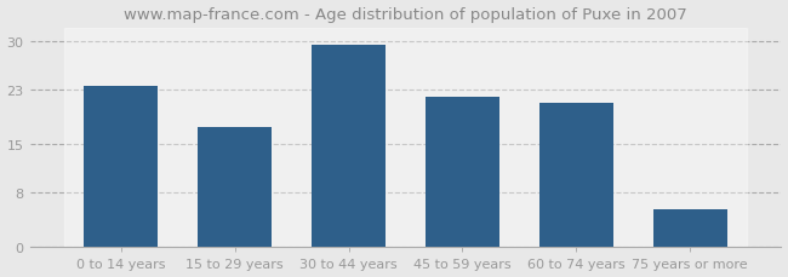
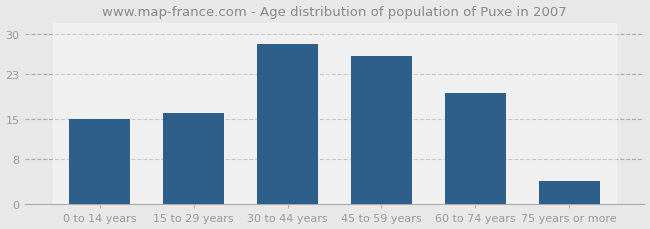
0 to 14 years: 23.5 -> 15.0
15 to 29 years: 17.5 -> 16.2
30 to 44 years: 29.5 -> 28.2
45 to 59 years: 22.0 -> 26.2
60 to 74 years: 21.0 -> 19.6
75 years or more: 5.5 -> 4.2
